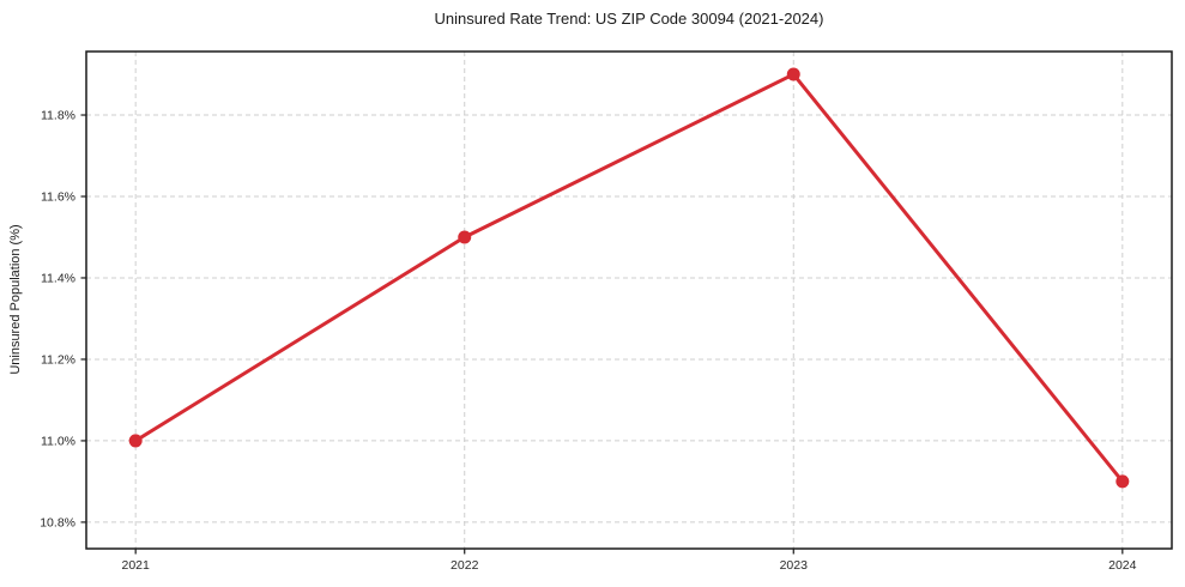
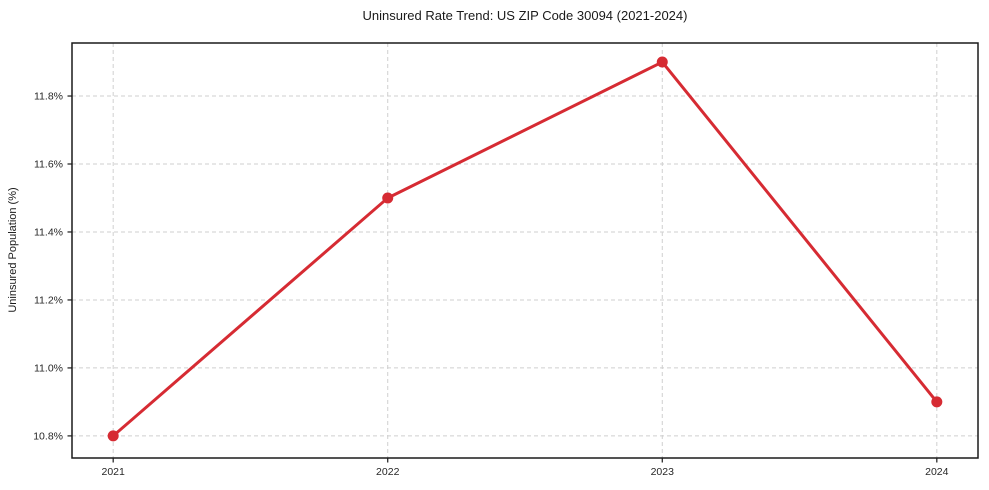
2021: 11.0% -> 10.8%
